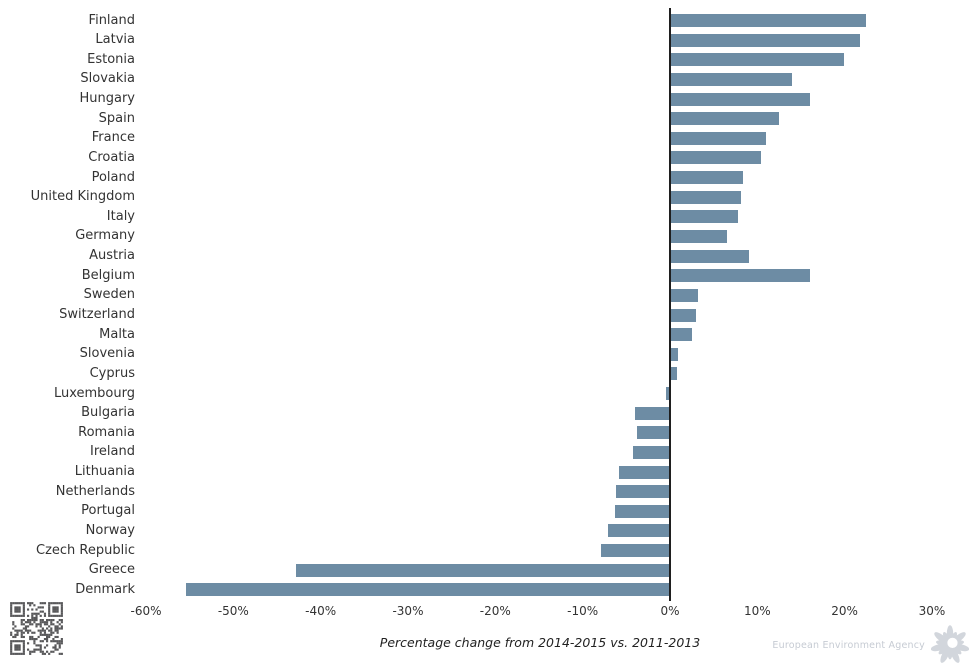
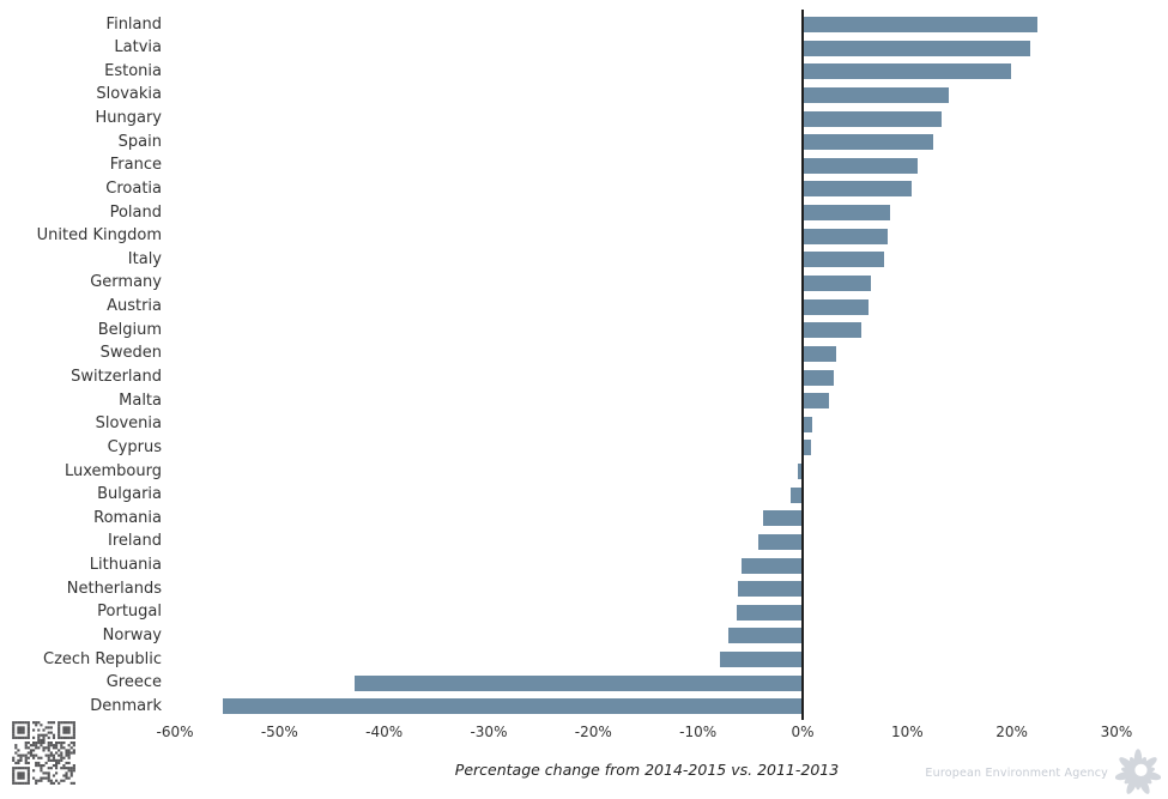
Hungary: 16% -> 13%
Austria: 9% -> 6%
Belgium: 16% -> 6%
Bulgaria: -4% -> -1%
